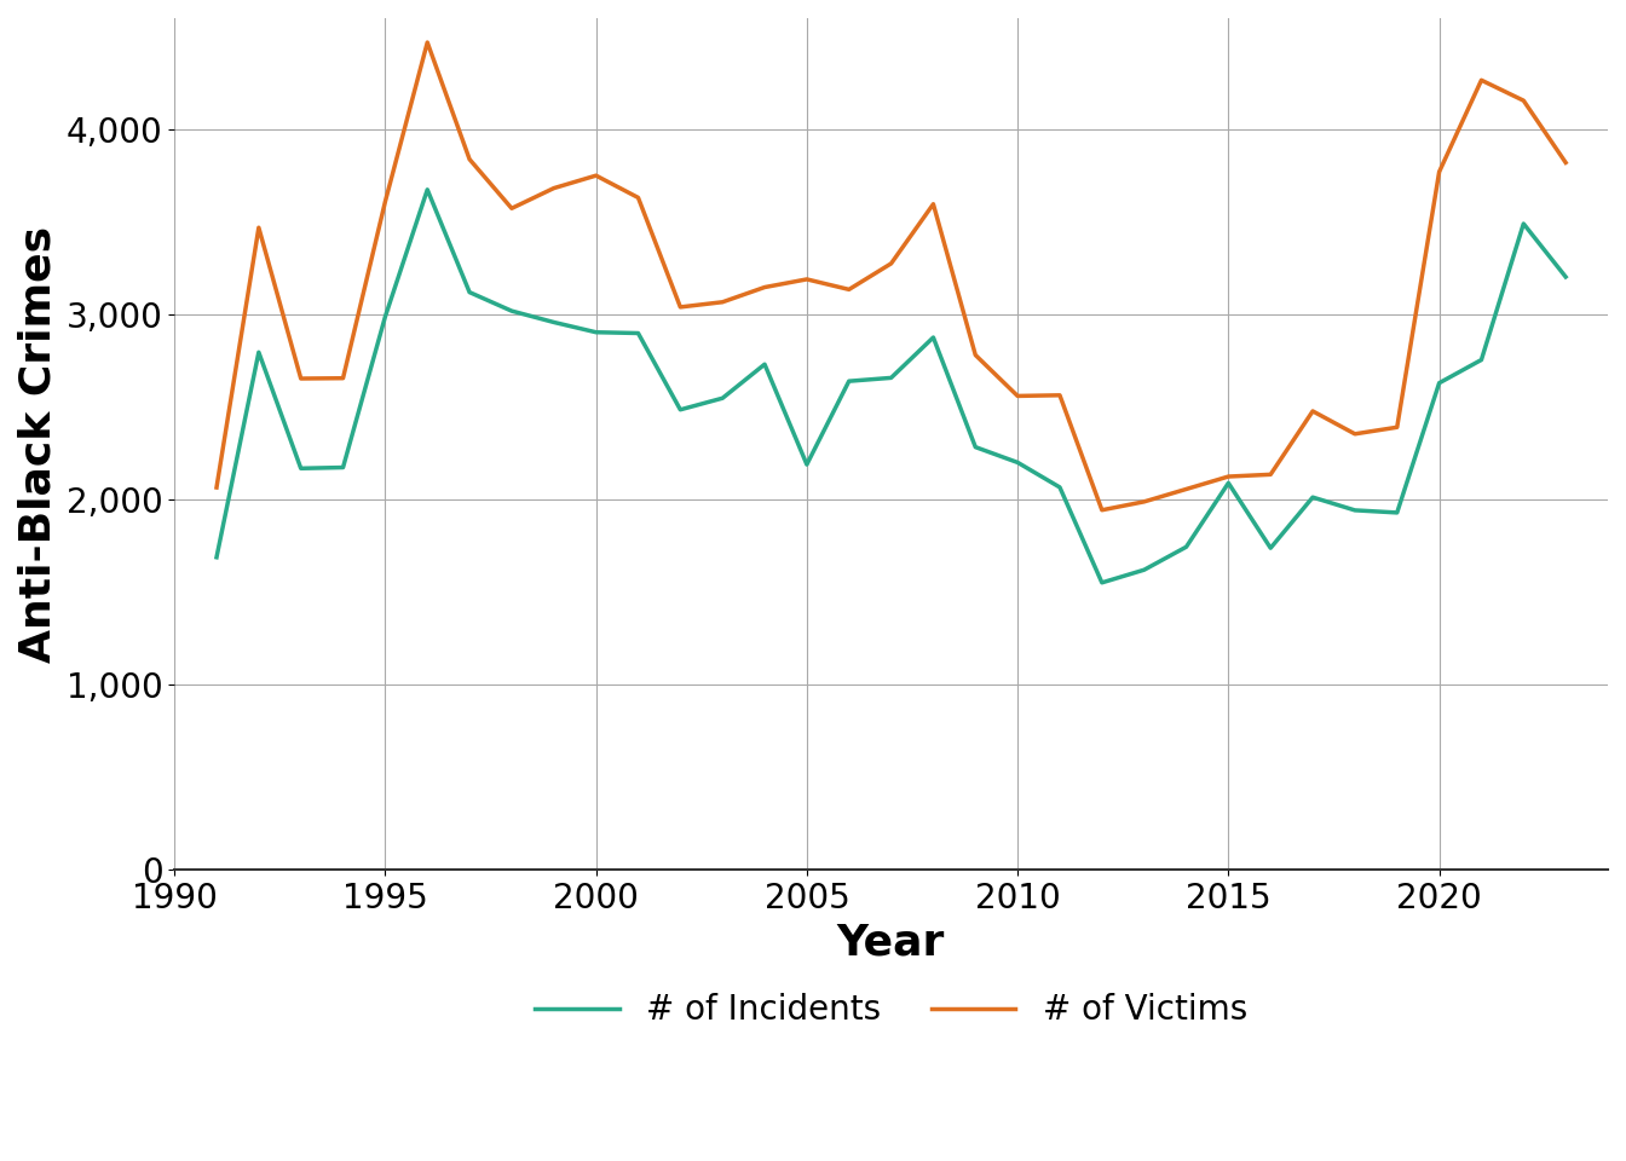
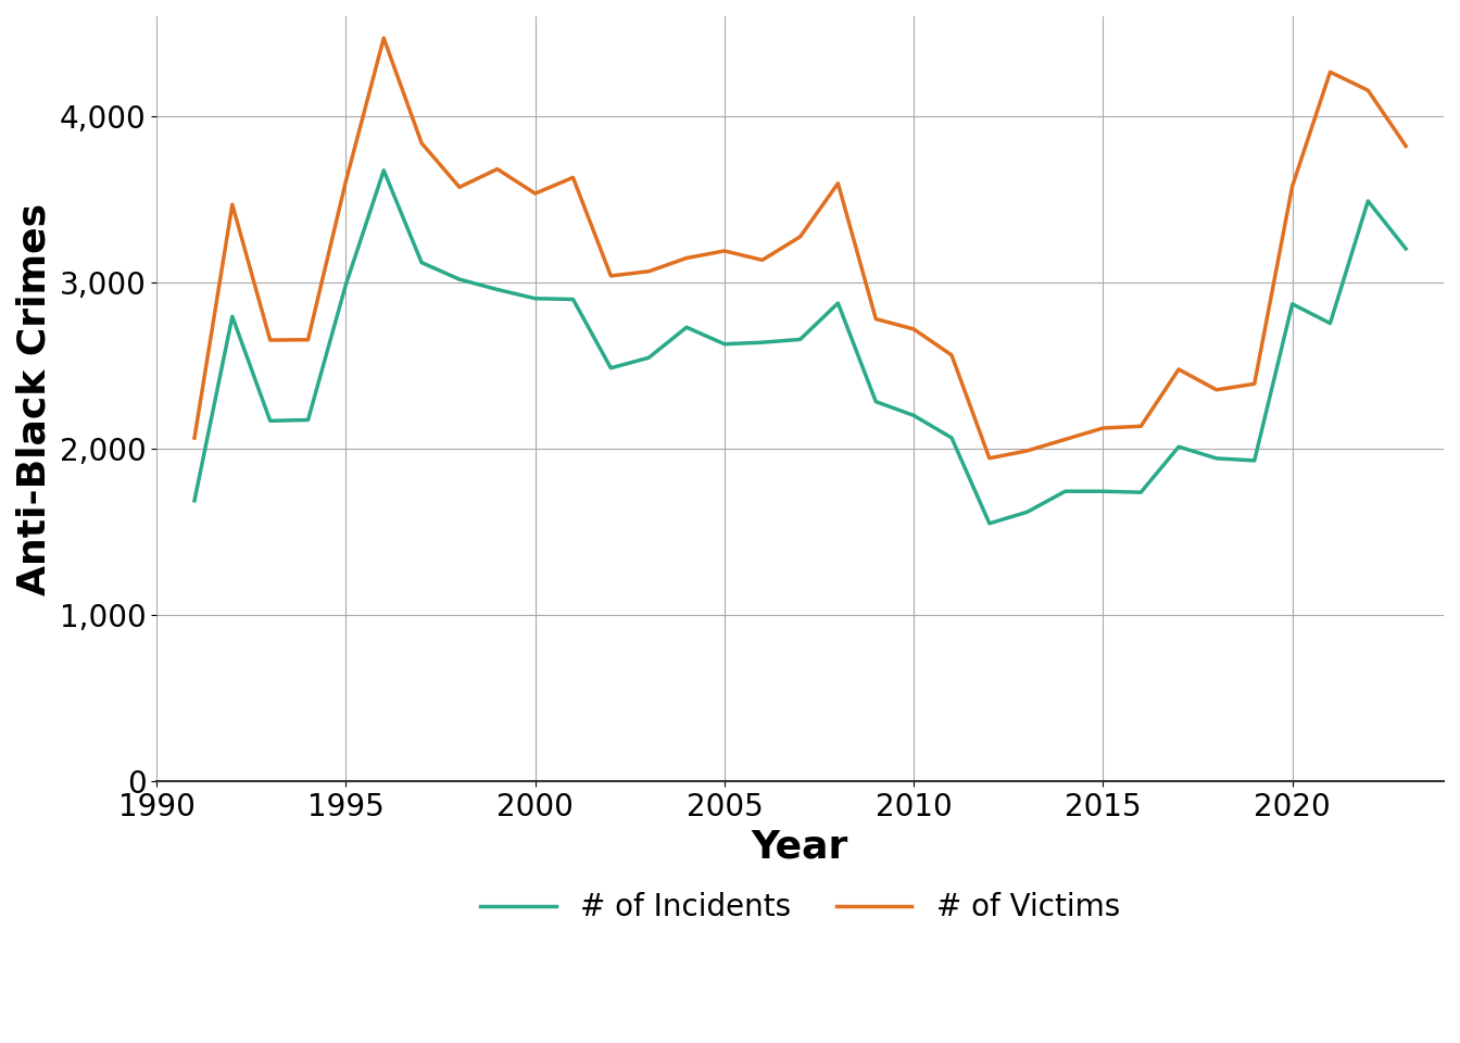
# of Victims/2000: 3,750 -> 3,540
# of Incidents/2005: 2,190 -> 2,630
# of Victims/2010: 2,560 -> 2,720
# of Incidents/2015: 2,090 -> 1,740
# of Incidents/2020: 2,630 -> 2,870
# of Victims/2020: 3,770 -> 3,580
